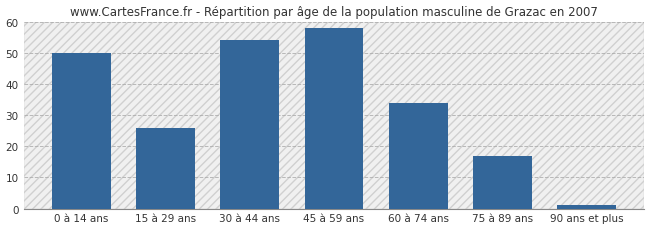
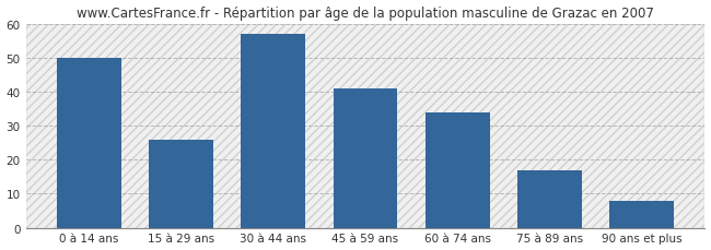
30 à 44 ans: 54 -> 57
45 à 59 ans: 58 -> 41
90 ans et plus: 1 -> 8
